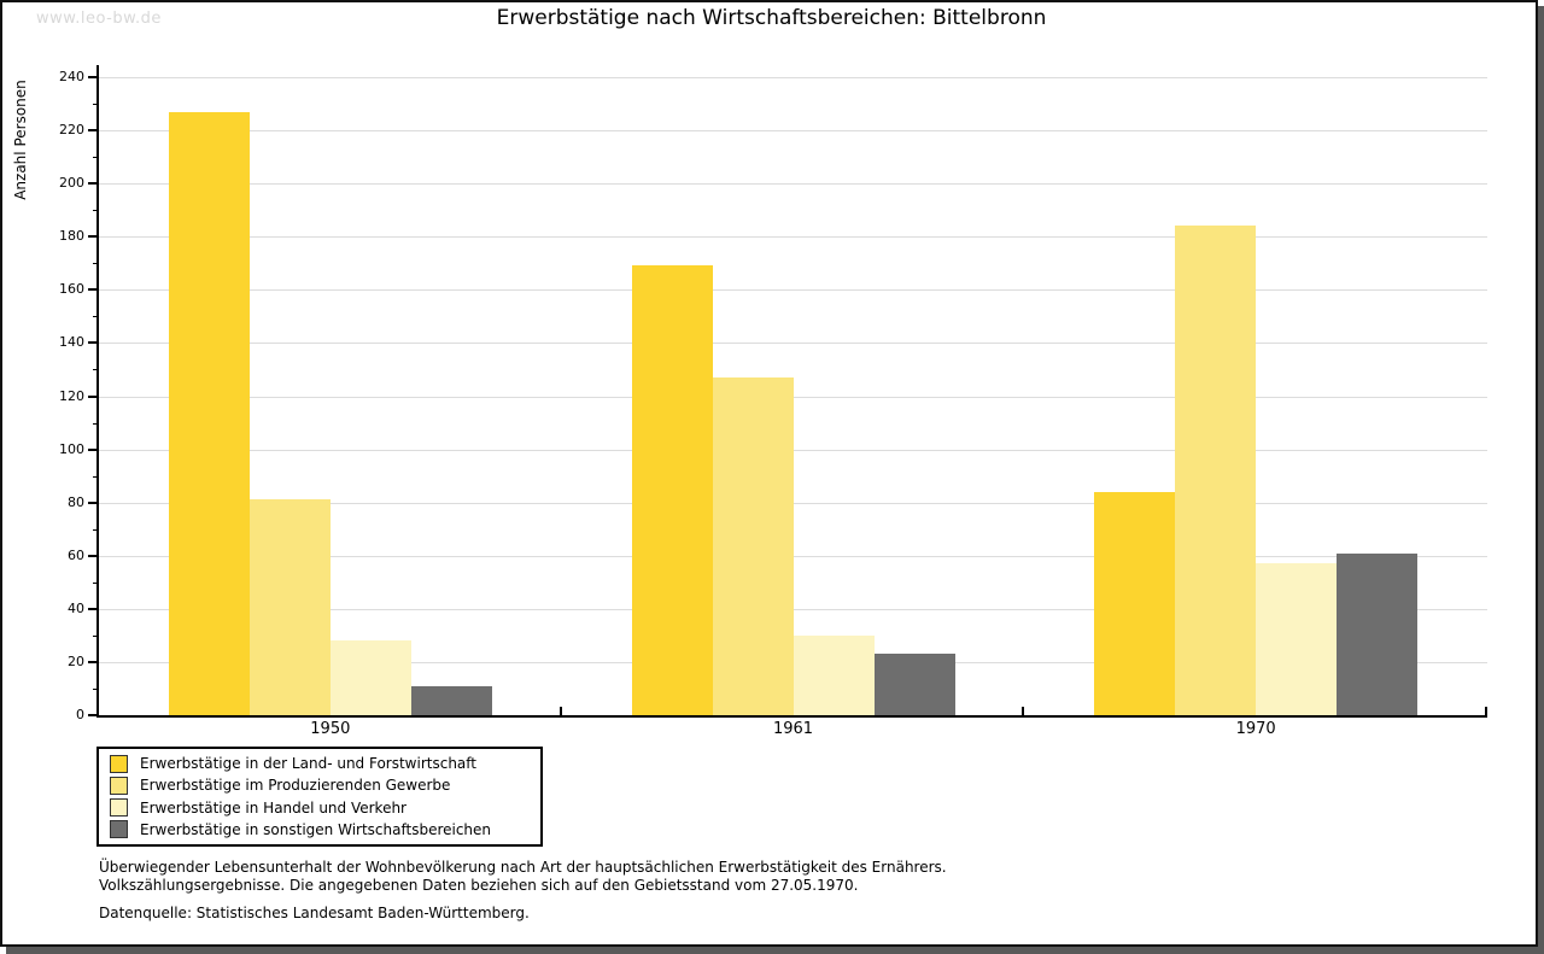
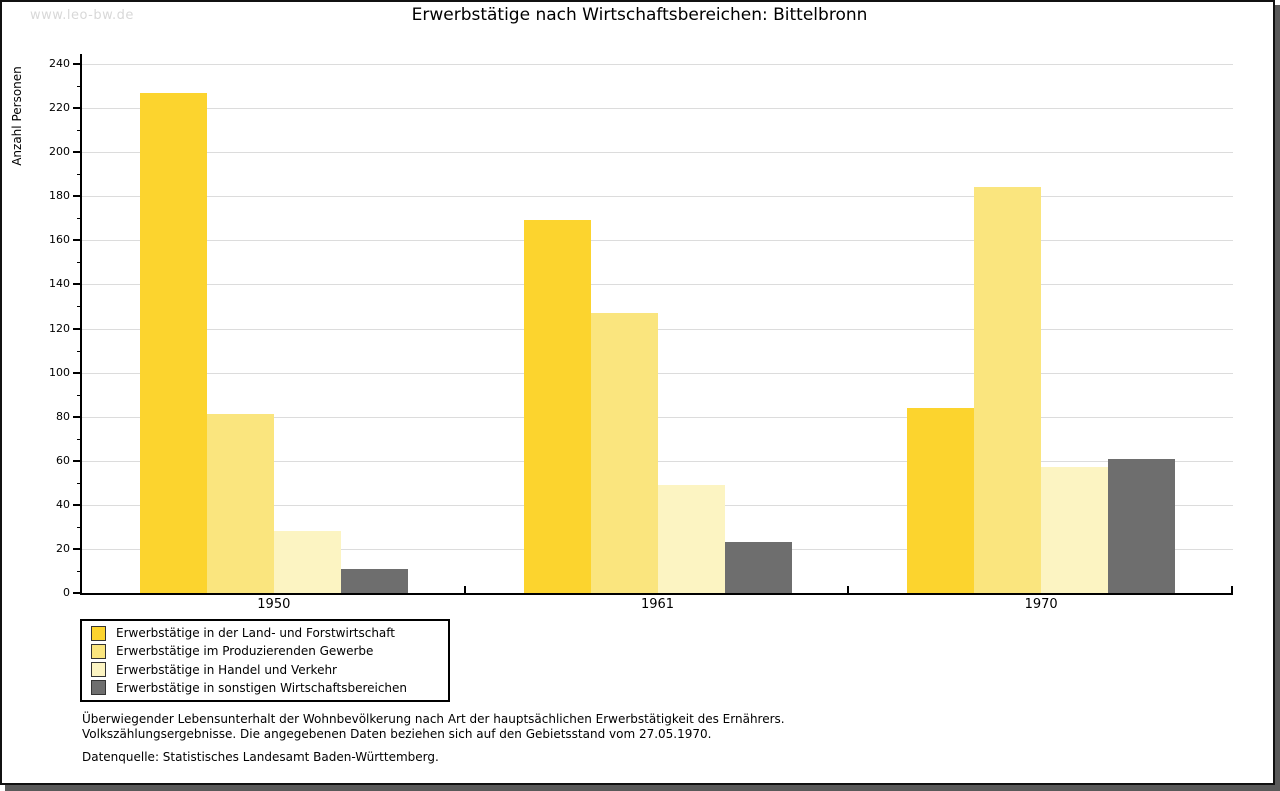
Erwerbstätige in Handel und Verkehr/1961: 30 -> 49
